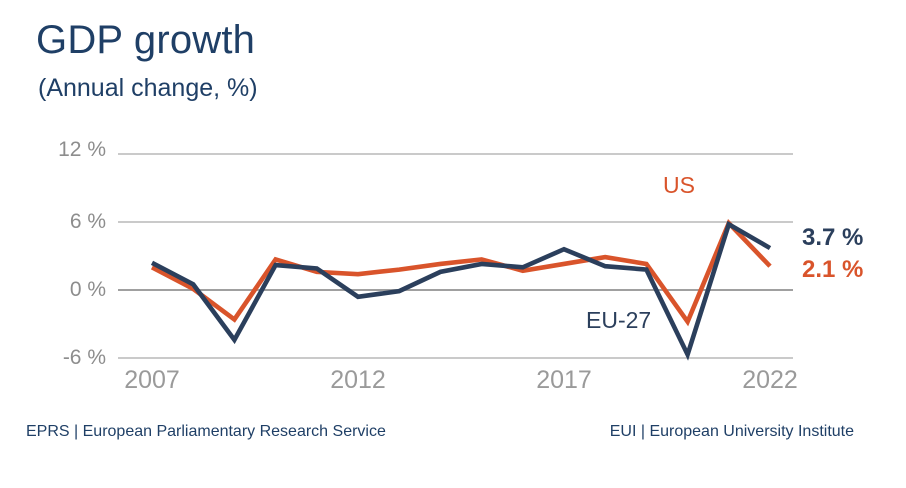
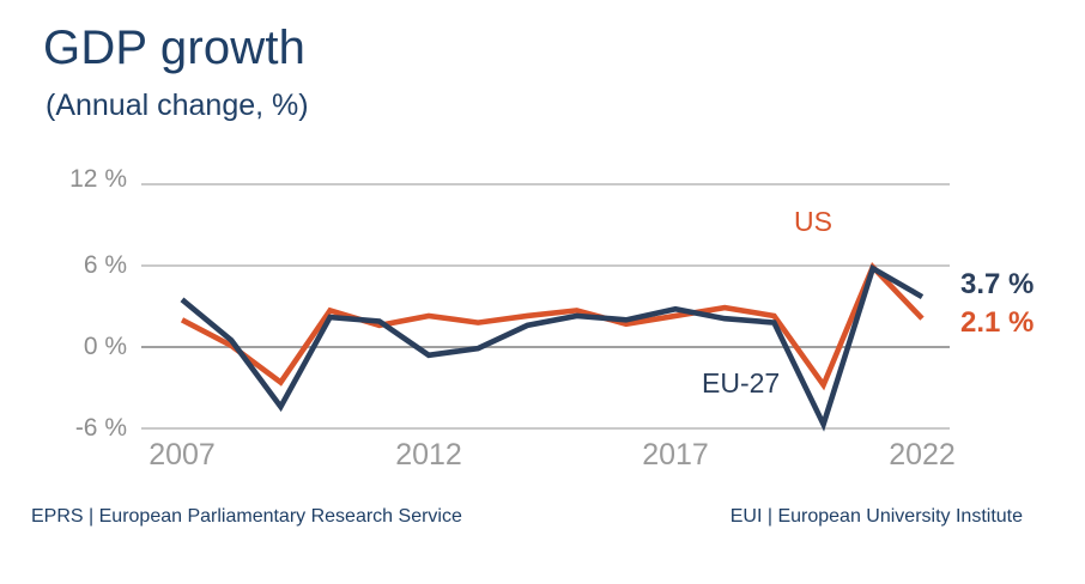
EU-27/2007: 2.4% -> 3.5%
US/2012: 1.4% -> 2.3%
EU-27/2017: 3.6% -> 2.8%
